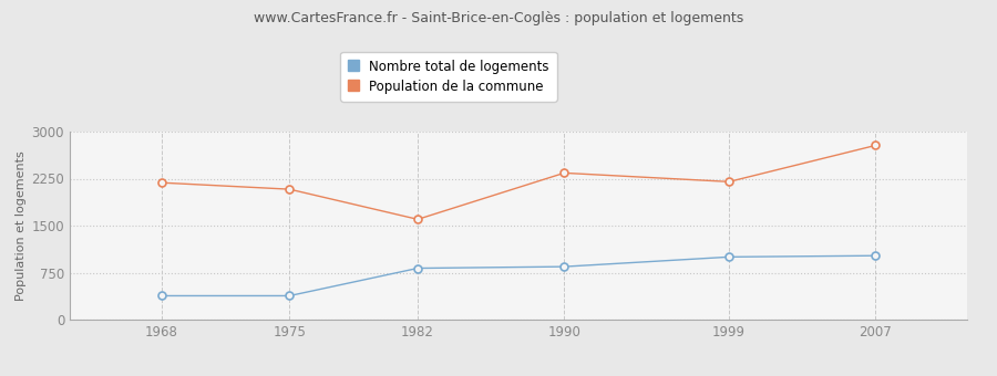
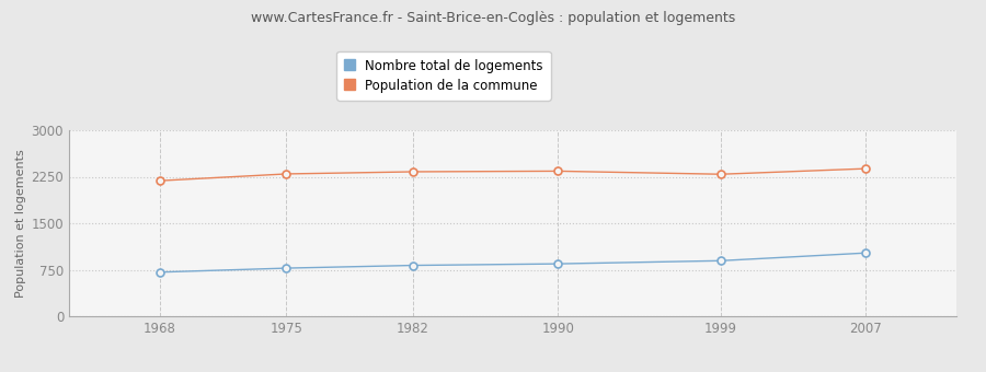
Nombre total de logements/1968: 380 -> 710
Nombre total de logements/1975: 380 -> 780
Population de la commune/1975: 2080 -> 2300
Population de la commune/1982: 1600 -> 2330
Nombre total de logements/1999: 1000 -> 900
Population de la commune/1999: 2200 -> 2290
Population de la commune/2007: 2780 -> 2380
